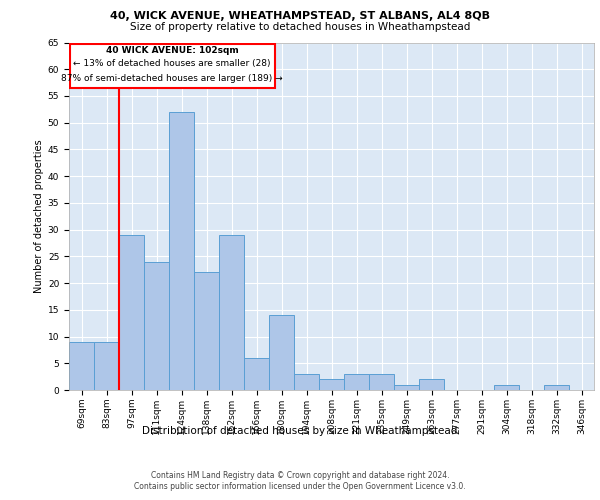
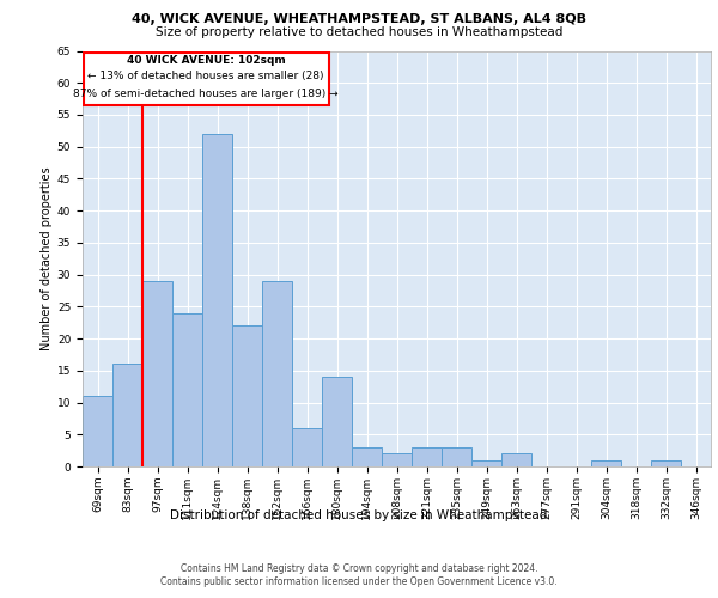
69sqm: 9 -> 11
83sqm: 9 -> 16
